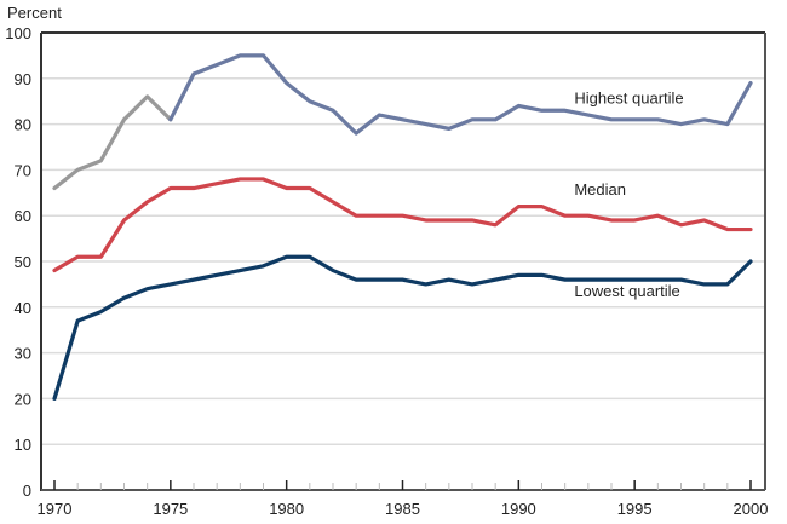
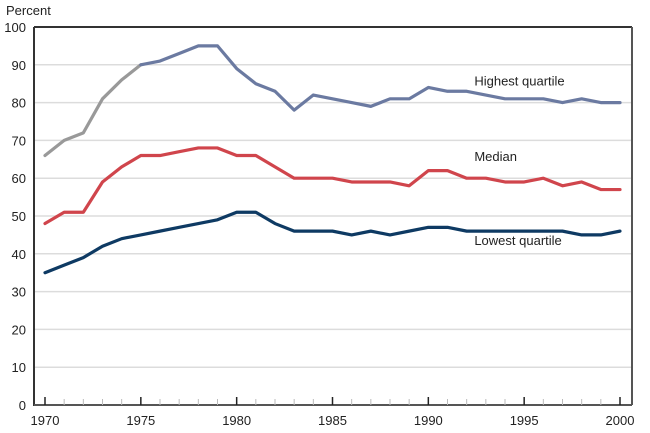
Lowest quartile/1970: 20 -> 35
Highest quartile/1975: 81 -> 90
Highest quartile/2000: 89 -> 80
Lowest quartile/2000: 50 -> 46
